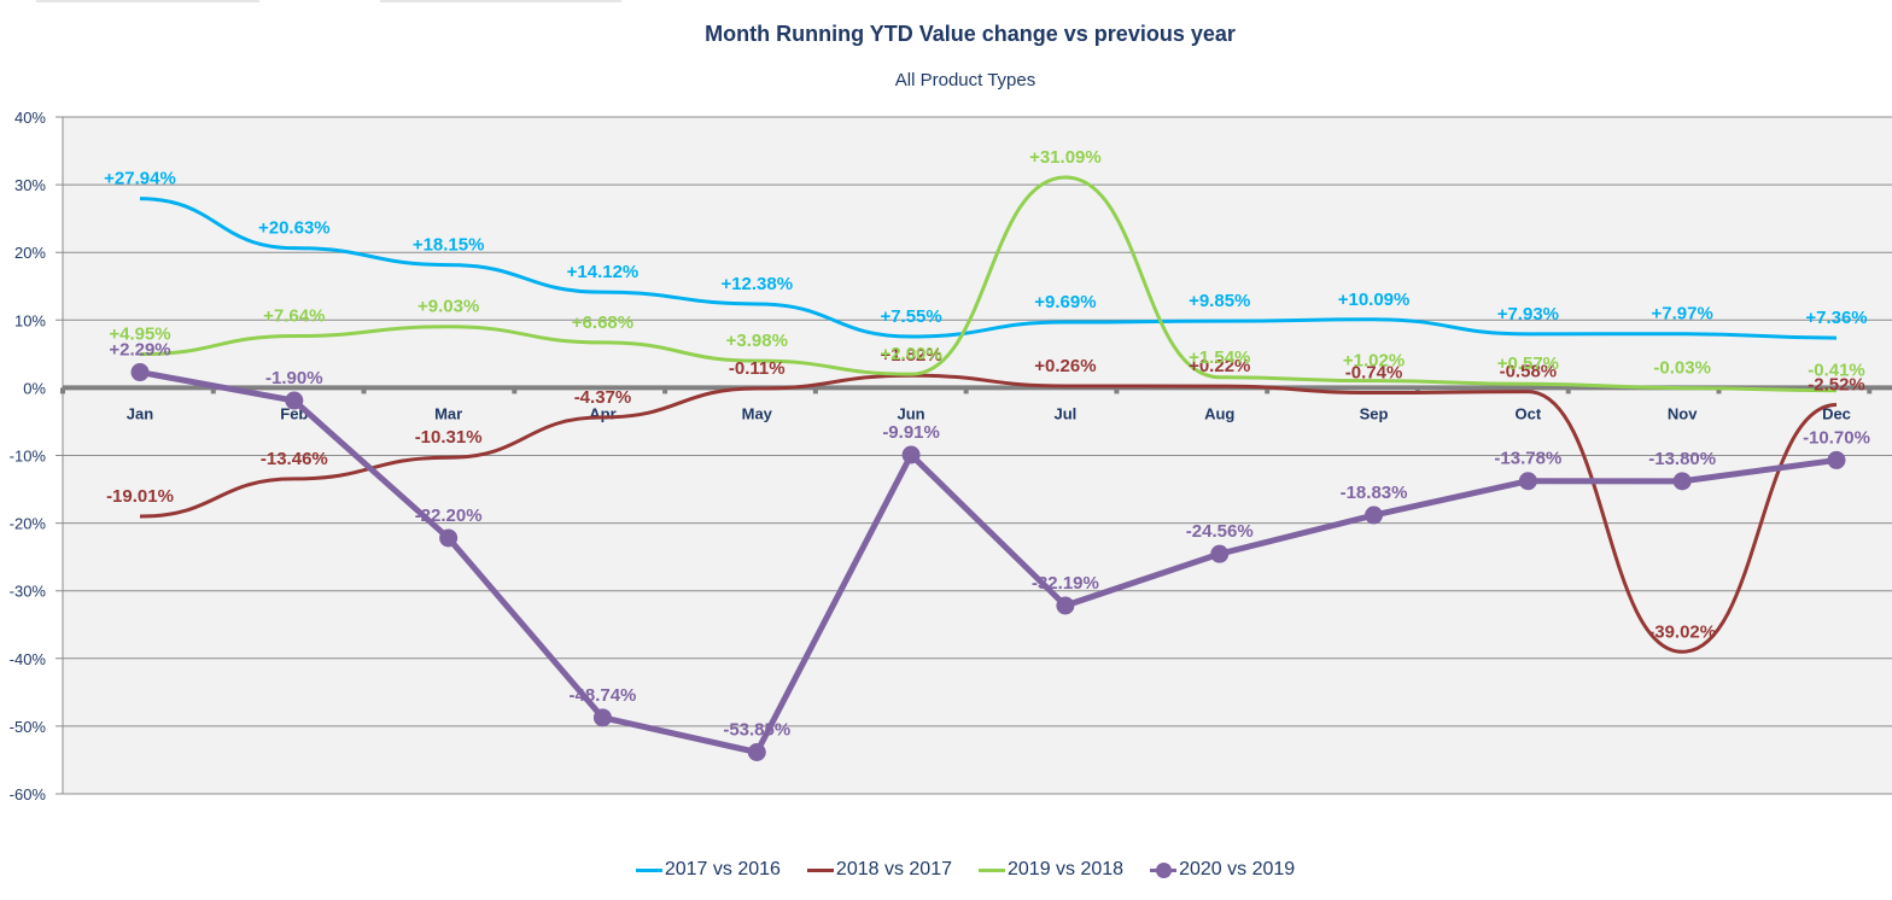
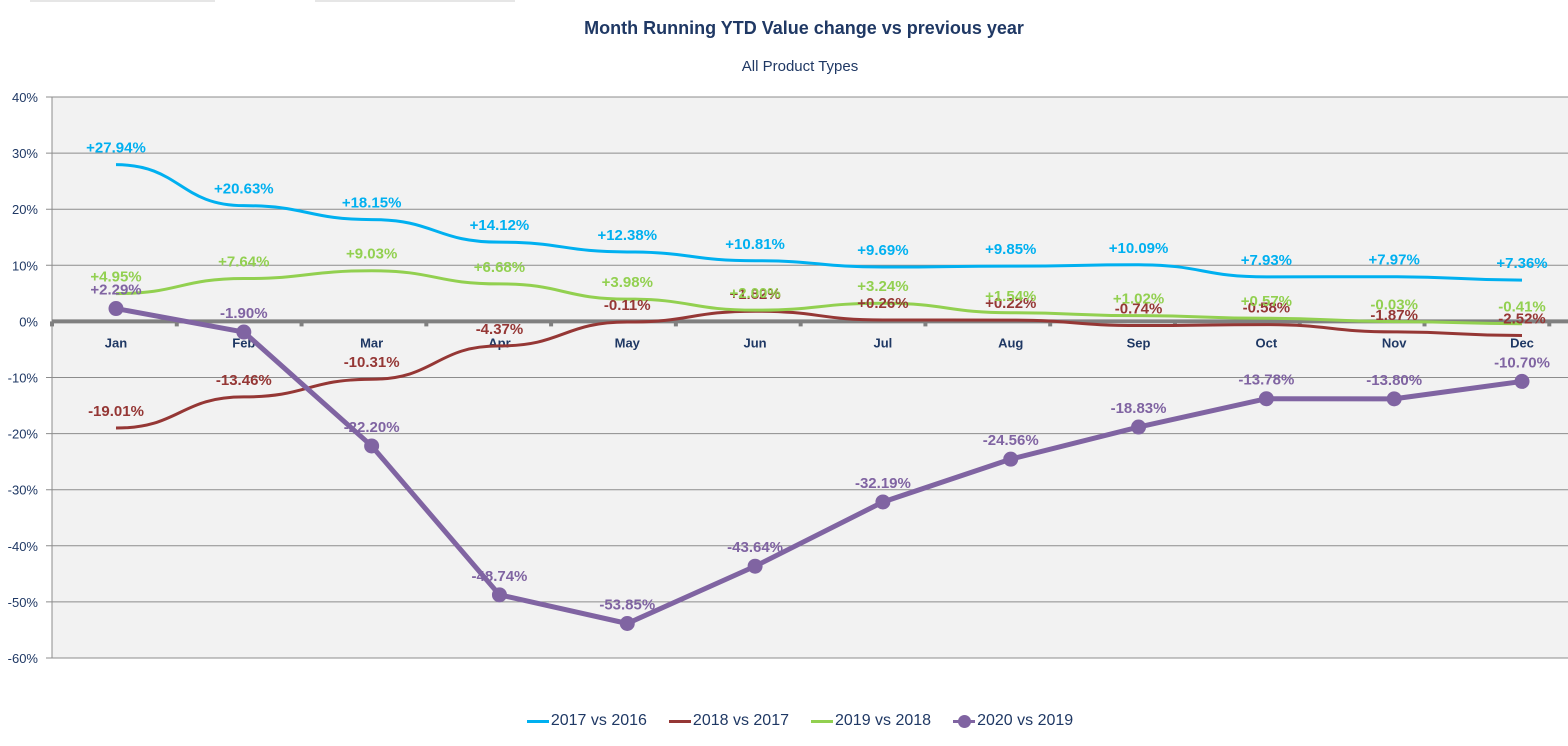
2017 vs 2016/Jun: +7.55% -> +10.81%
2020 vs 2019/Jun: -9.91% -> -43.64%
2019 vs 2018/Jul: +31.09% -> +3.24%
2018 vs 2017/Nov: -39.02% -> -1.87%
